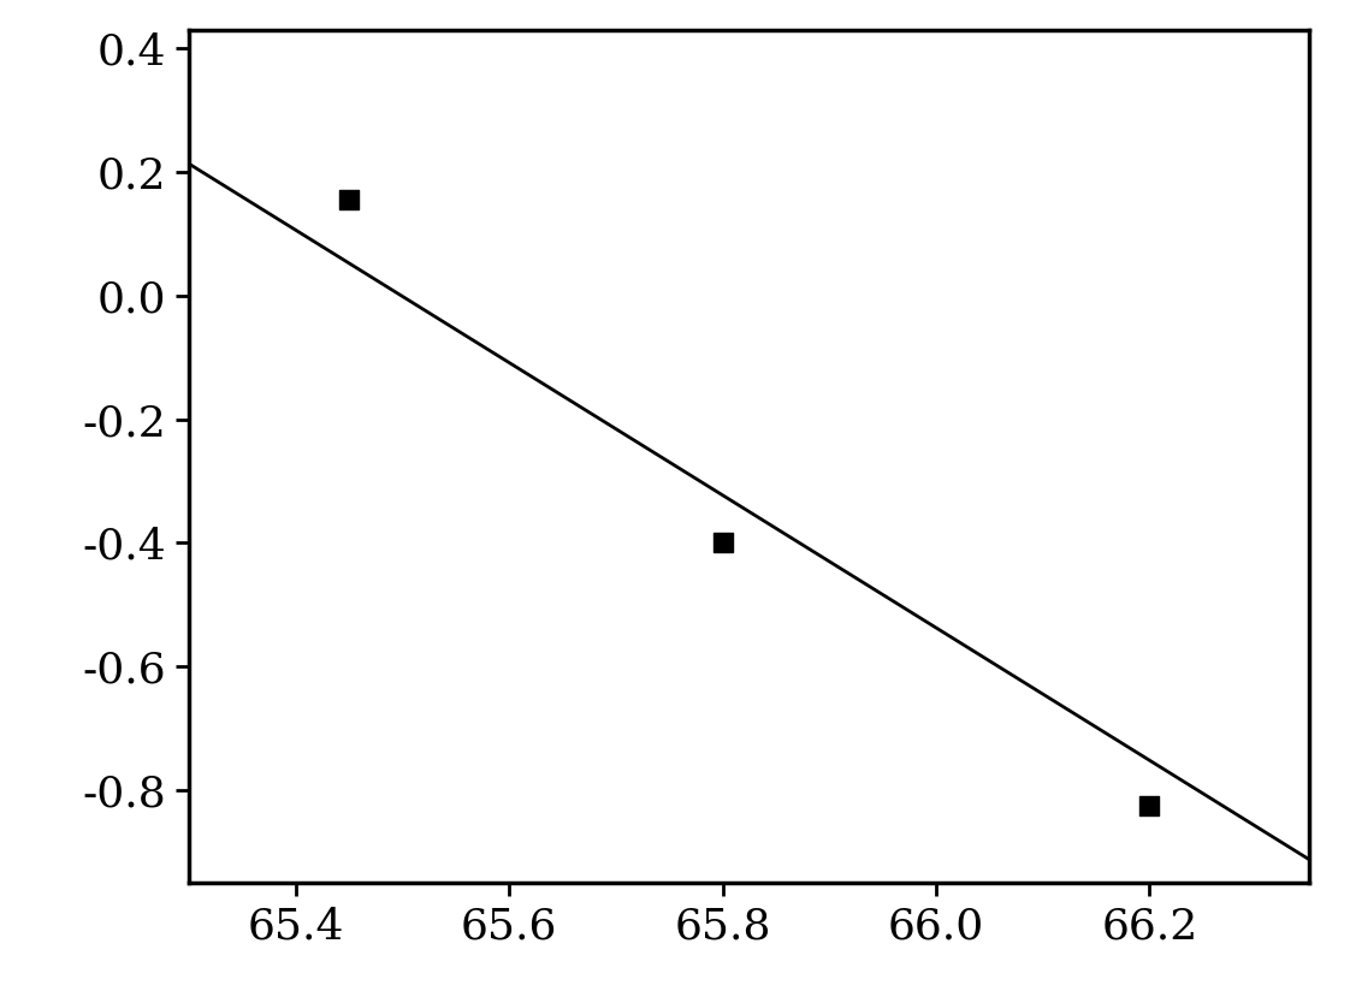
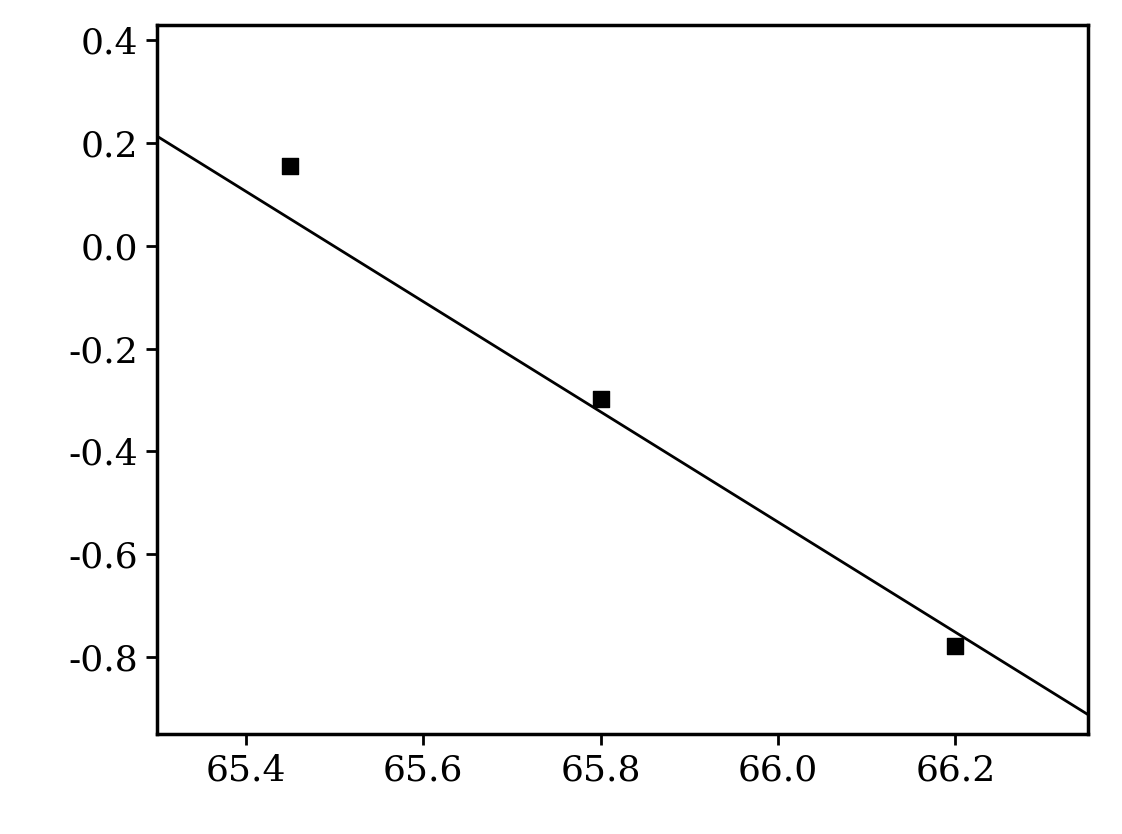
65.8: -0.400 -> -0.298
66.2: -0.825 -> -0.778
